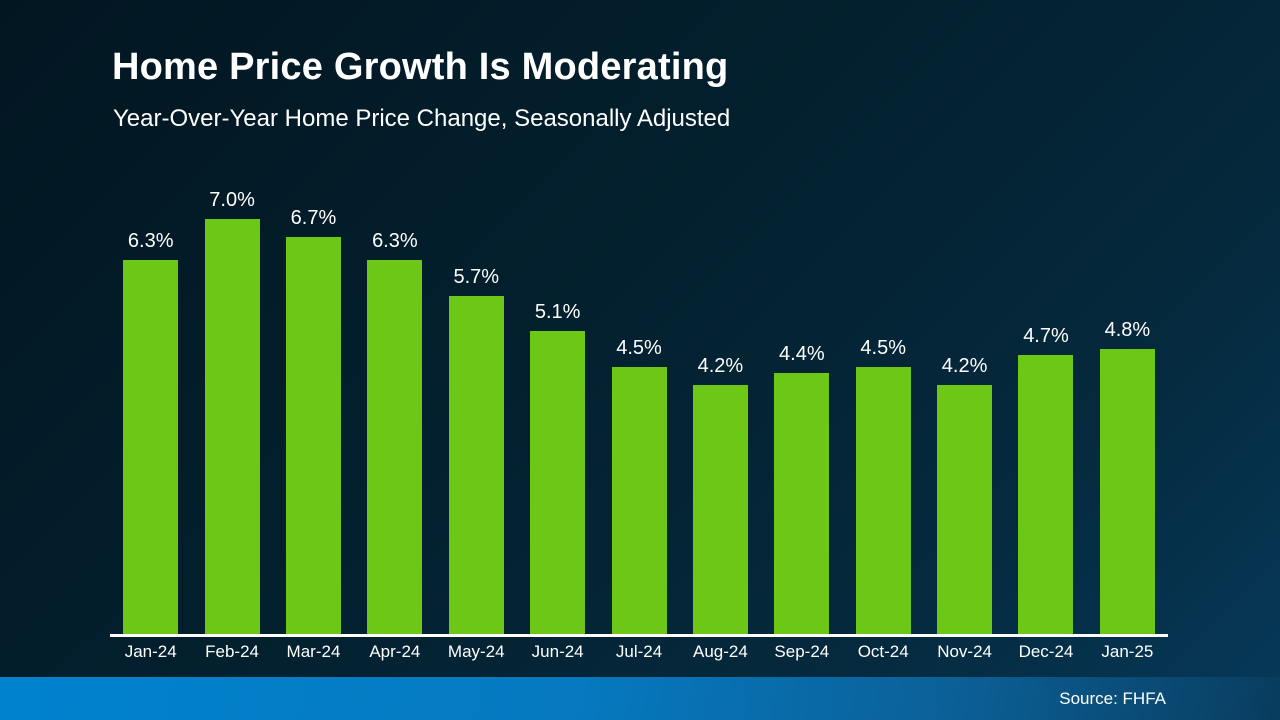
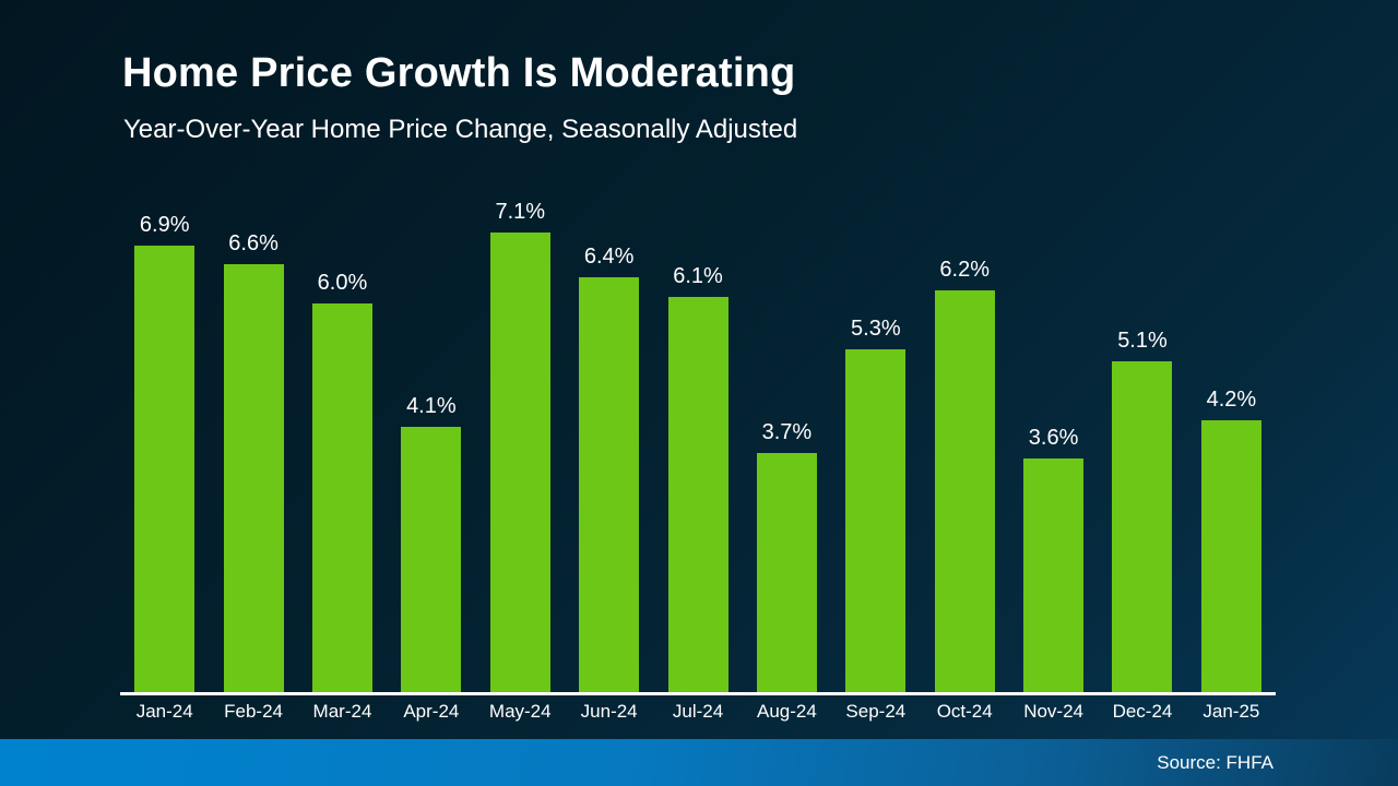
Jan-24: 6.3% -> 6.9%
Feb-24: 7.0% -> 6.6%
Mar-24: 6.7% -> 6.0%
Apr-24: 6.3% -> 4.1%
May-24: 5.7% -> 7.1%
Jun-24: 5.1% -> 6.4%
Jul-24: 4.5% -> 6.1%
Aug-24: 4.2% -> 3.7%
Sep-24: 4.4% -> 5.3%
Oct-24: 4.5% -> 6.2%
Nov-24: 4.2% -> 3.6%
Dec-24: 4.7% -> 5.1%
Jan-25: 4.8% -> 4.2%
